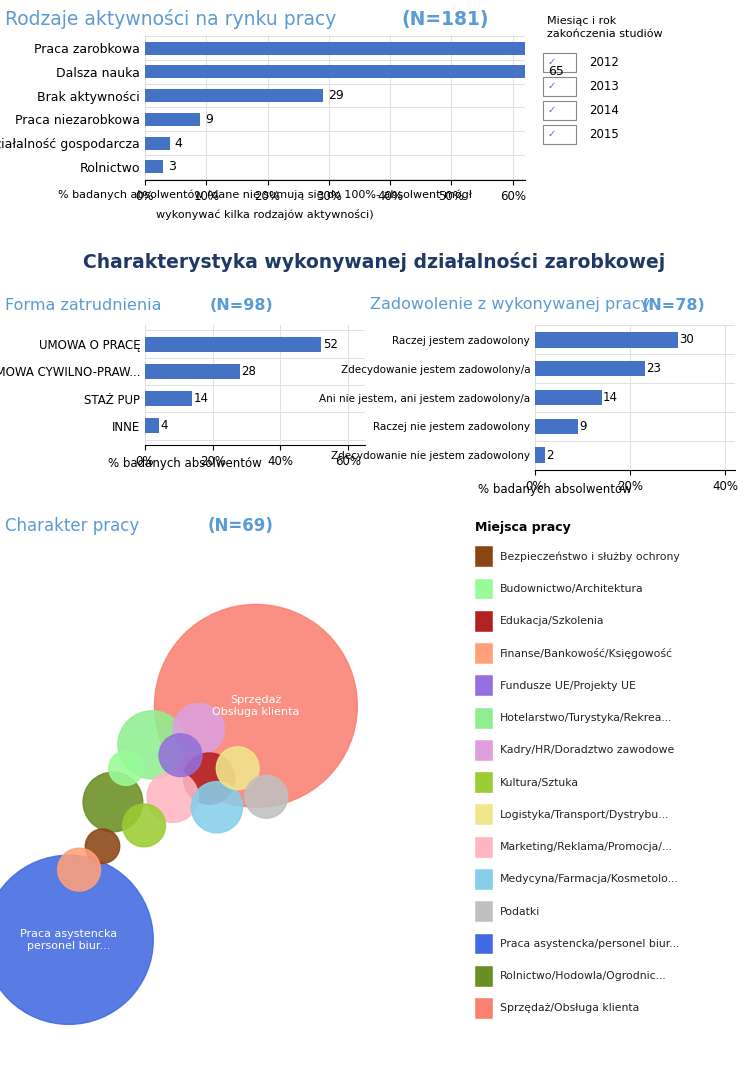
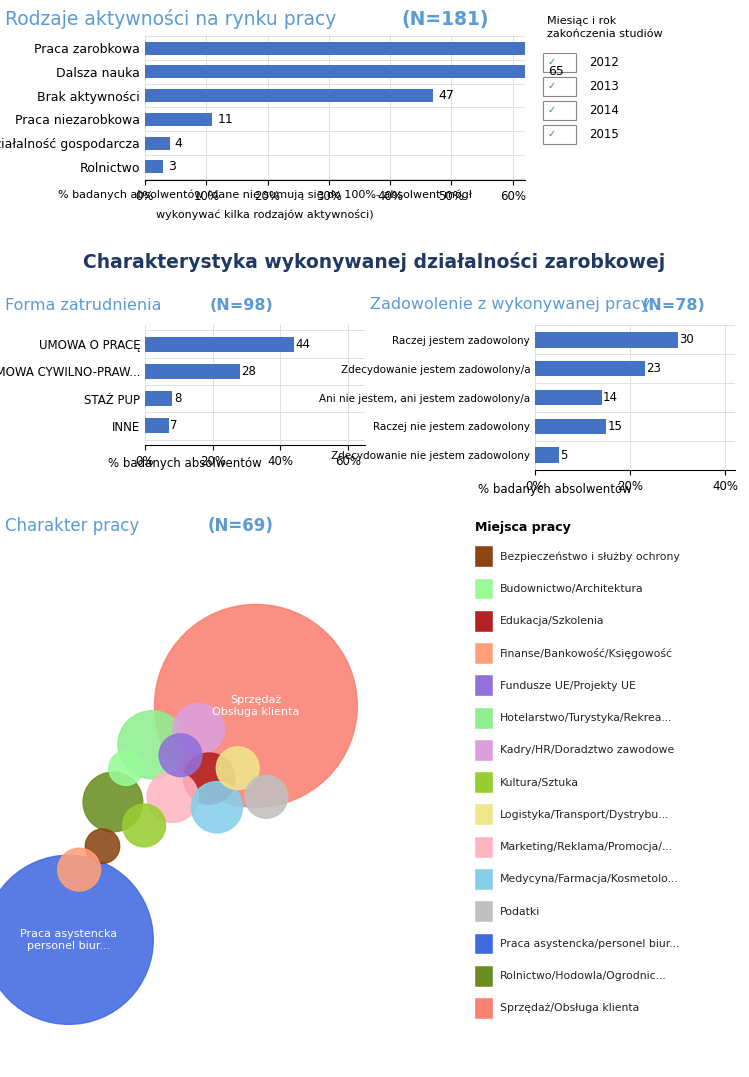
Brak aktywności: 29 -> 47
Praca niezarobkowa: 9 -> 11
UMOWA O PRACĘ: 52 -> 44
STAŻ PUP: 14 -> 8
INNE: 4 -> 7
Raczej nie jestem zadowolony: 9 -> 15
Zdecydowanie nie jestem zadowolony: 2 -> 5
